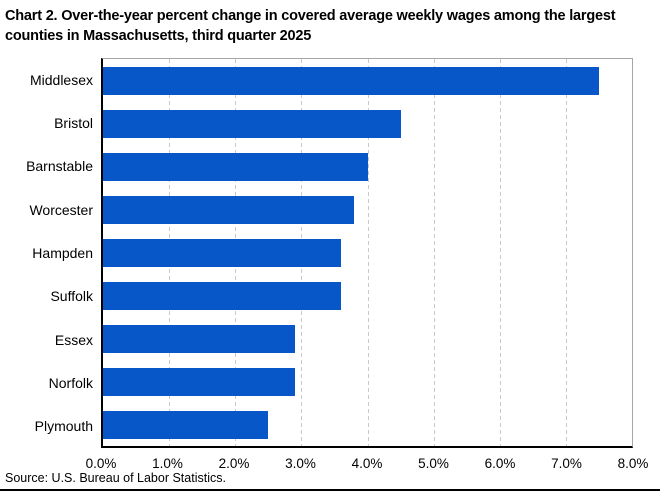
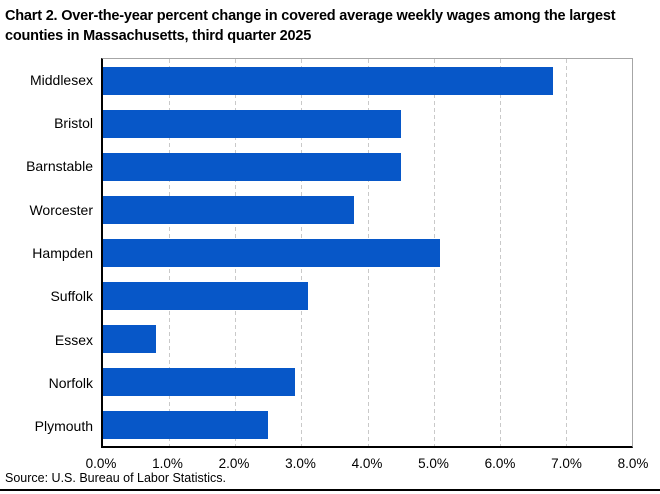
Middlesex: 7.5% -> 6.8%
Barnstable: 4.0% -> 4.5%
Hampden: 3.6% -> 5.1%
Suffolk: 3.6% -> 3.1%
Essex: 2.9% -> 0.8%
